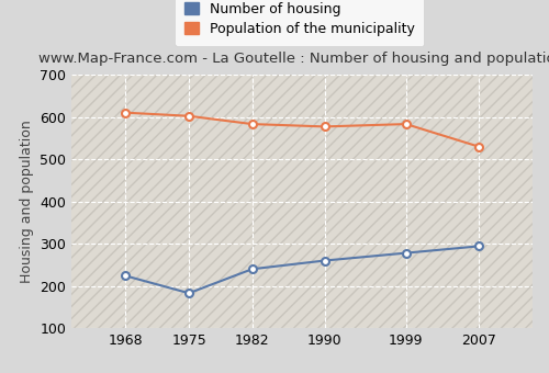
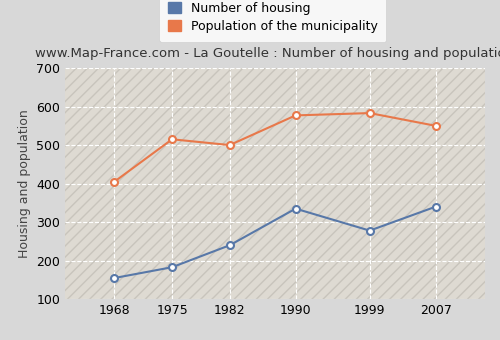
Number of housing/1968: 224 -> 155
Population of the municipality/1968: 610 -> 405
Population of the municipality/1975: 602 -> 515
Population of the municipality/1982: 583 -> 500
Number of housing/1990: 260 -> 335
Number of housing/2007: 294 -> 340
Population of the municipality/2007: 530 -> 550
